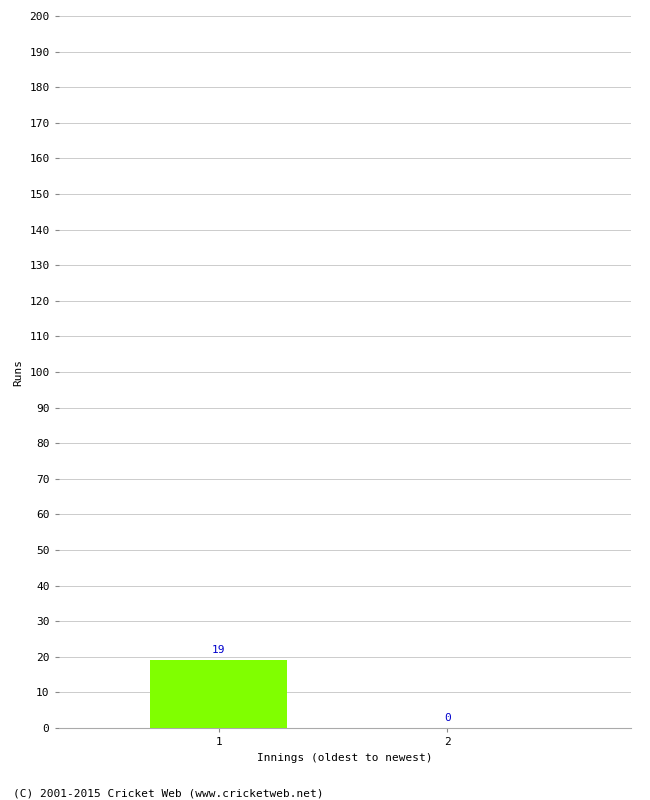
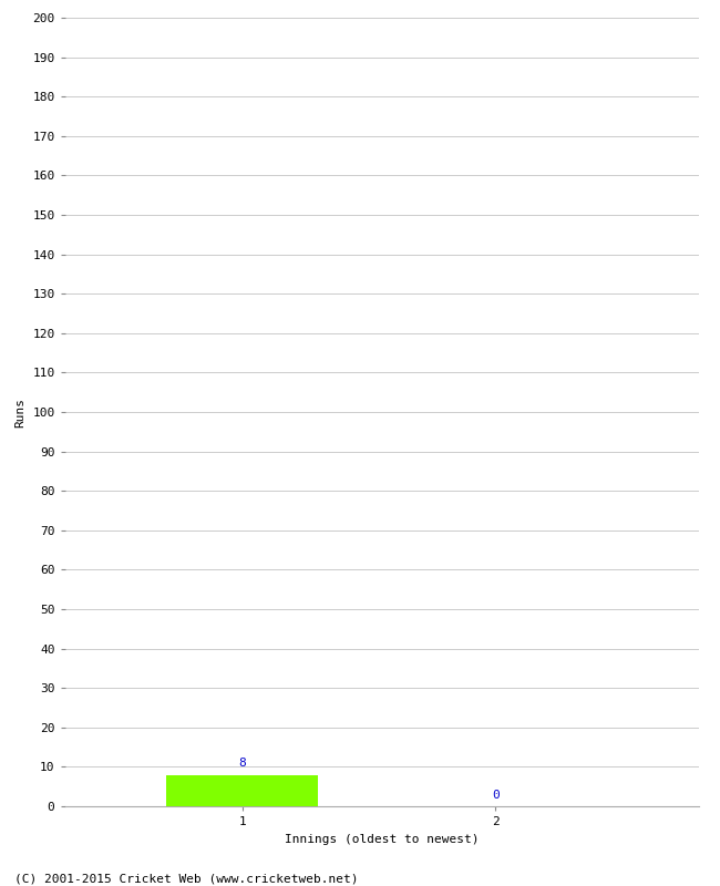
1: 19 -> 8
